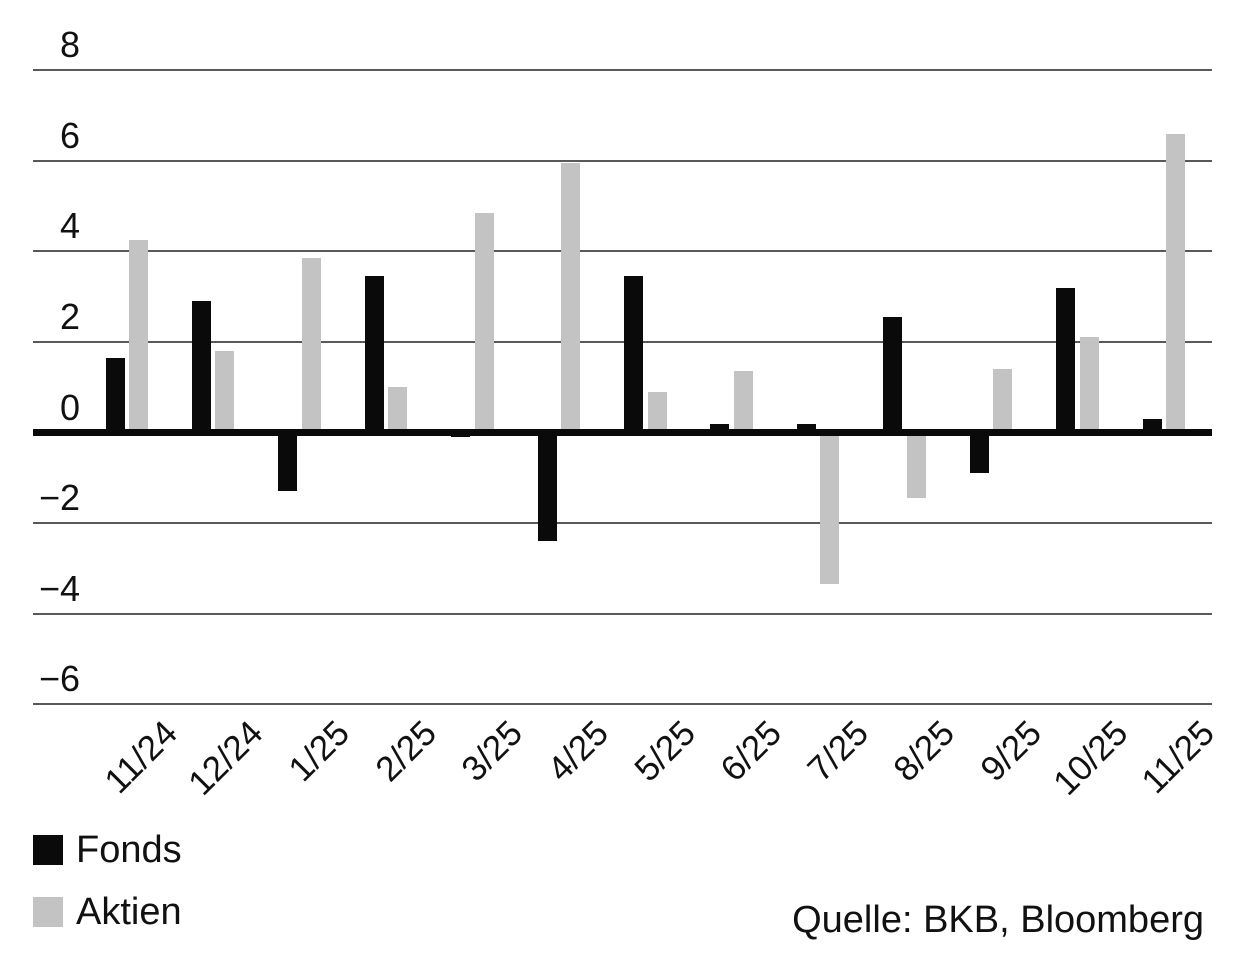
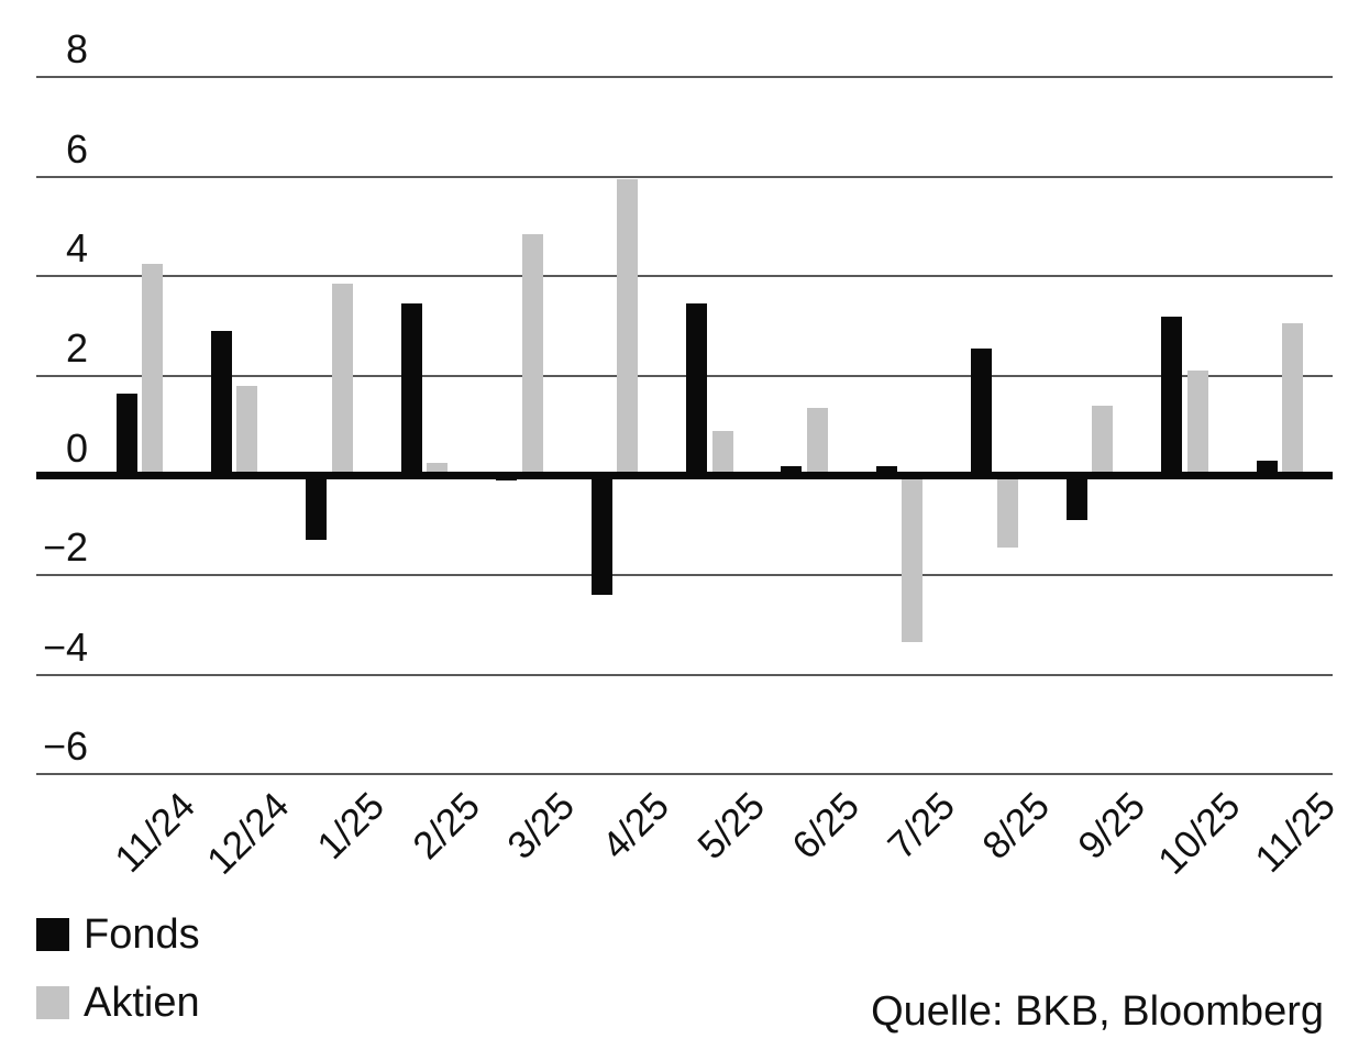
Aktien/2/25: 1.0 -> 0.2
Aktien/11/25: 6.6 -> 3.0
